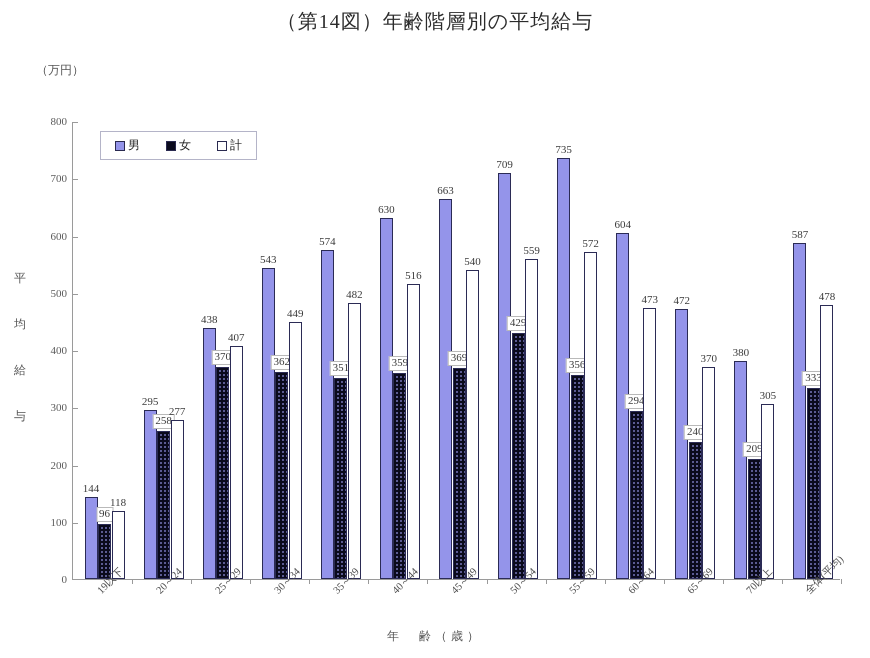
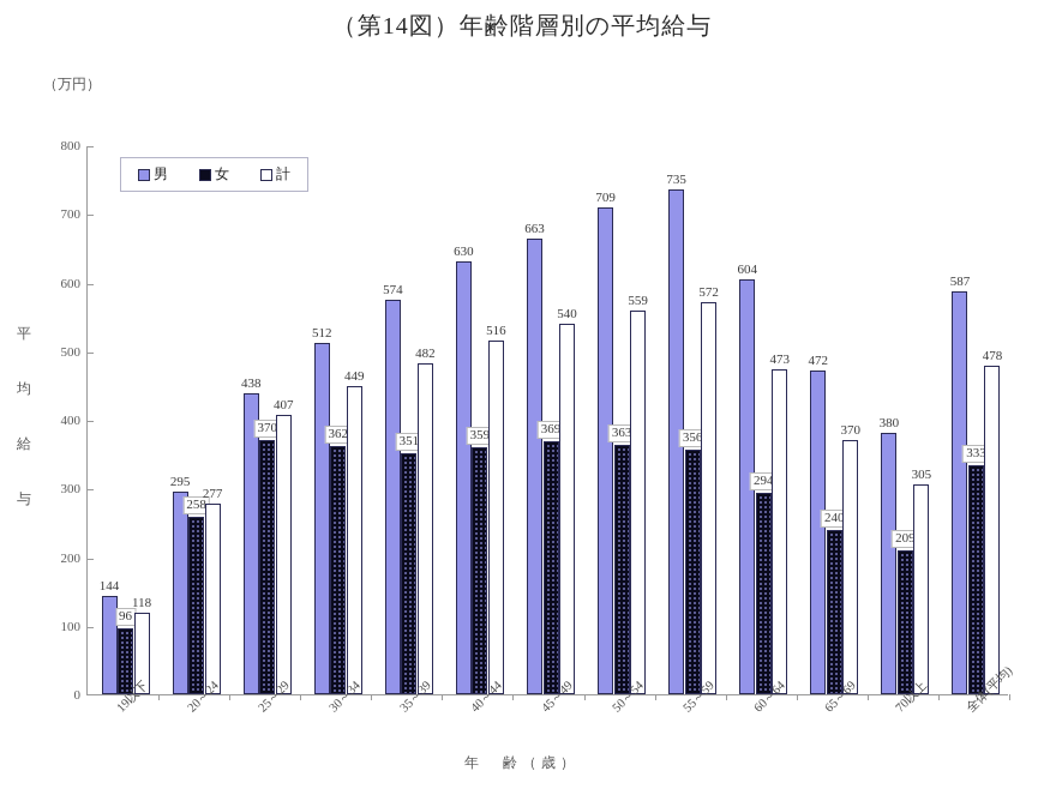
男/30～34: 543 -> 512
女/50～54: 429 -> 363
